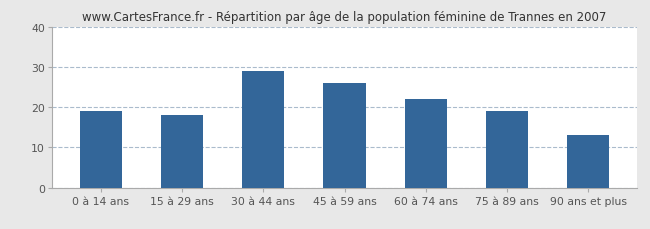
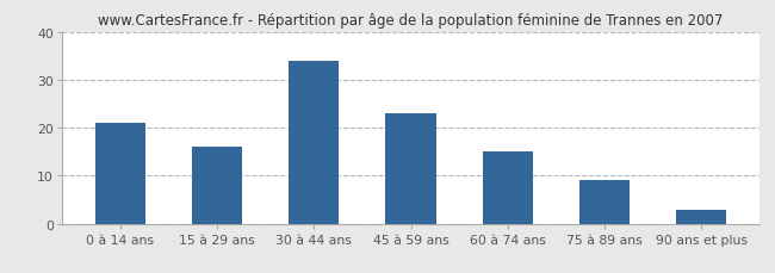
0 à 14 ans: 19 -> 21
15 à 29 ans: 18 -> 16
30 à 44 ans: 29 -> 34
45 à 59 ans: 26 -> 23
60 à 74 ans: 22 -> 15
75 à 89 ans: 19 -> 9
90 ans et plus: 13 -> 3
